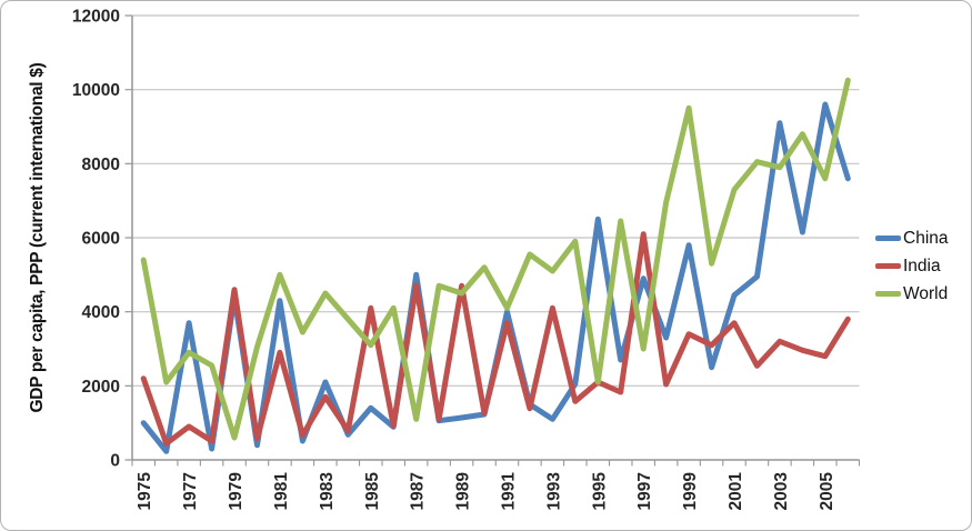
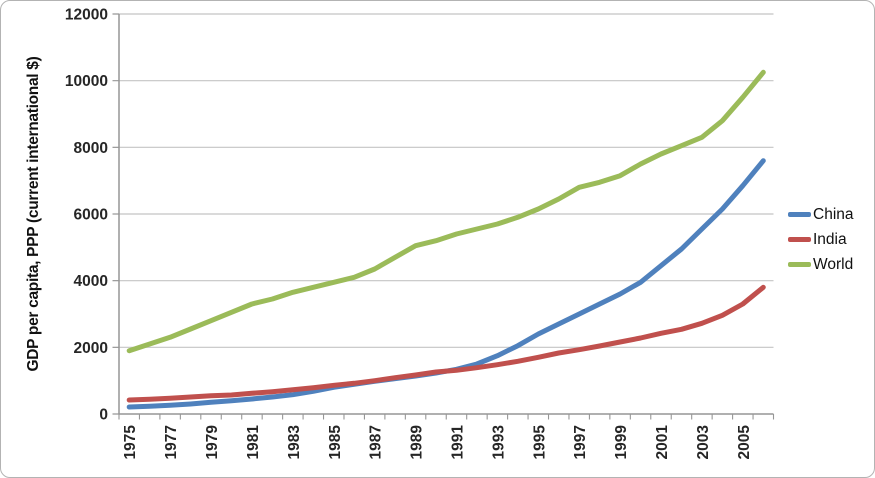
China/1975: 1000 -> 200
India/1975: 2200 -> 400
World/1975: 5400 -> 1900
China/1977: 3700 -> 300
India/1977: 900 -> 500
World/1977: 2900 -> 2300
China/1979: 4400 -> 400
India/1979: 4600 -> 600
World/1979: 600 -> 2800
China/1981: 4300 -> 400
India/1981: 2900 -> 600
World/1981: 5000 -> 3300
China/1983: 2100 -> 600
India/1983: 1700 -> 700
World/1983: 4500 -> 3600
China/1985: 1400 -> 800
India/1985: 4100 -> 900
World/1985: 3100 -> 4000
China/1987: 5000 -> 1000
India/1987: 4700 -> 1000
World/1987: 1100 -> 4400
India/1989: 4700 -> 1200
World/1989: 4500 -> 5000
China/1991: 4000 -> 1300
India/1991: 3700 -> 1300
World/1991: 4100 -> 5400
China/1993: 1100 -> 1800
India/1993: 4100 -> 1500
World/1993: 5100 -> 5700
China/1995: 6500 -> 2400
India/1995: 2100 -> 1700
World/1995: 2100 -> 6200
China/1997: 4900 -> 3000
India/1997: 6100 -> 1900
World/1997: 3000 -> 6800
China/1999: 5800 -> 3600
India/1999: 3400 -> 2200
World/1999: 9500 -> 7200
China/2000: 2500 -> 4000
India/2000: 3100 -> 2300
World/2000: 5300 -> 7500
India/2001: 3700 -> 2400
World/2001: 7300 -> 7800
China/2003: 9100 -> 5600
India/2003: 3200 -> 2700
World/2003: 7900 -> 8300
China/2005: 9600 -> 6800
India/2005: 2800 -> 3300
World/2005: 7600 -> 9500
